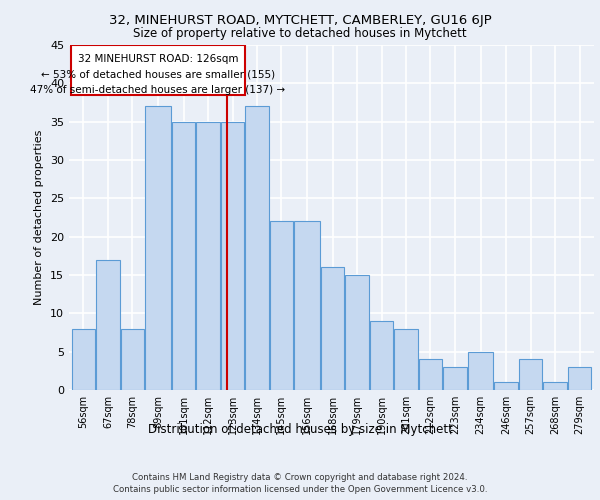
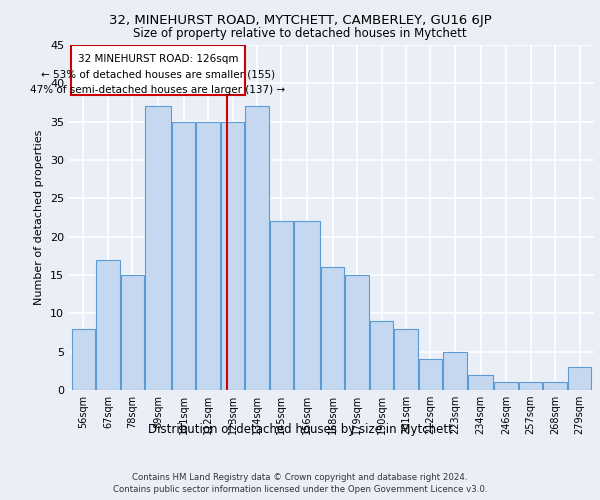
78sqm: 8 -> 15
223sqm: 3 -> 5
234sqm: 5 -> 2
257sqm: 4 -> 1
